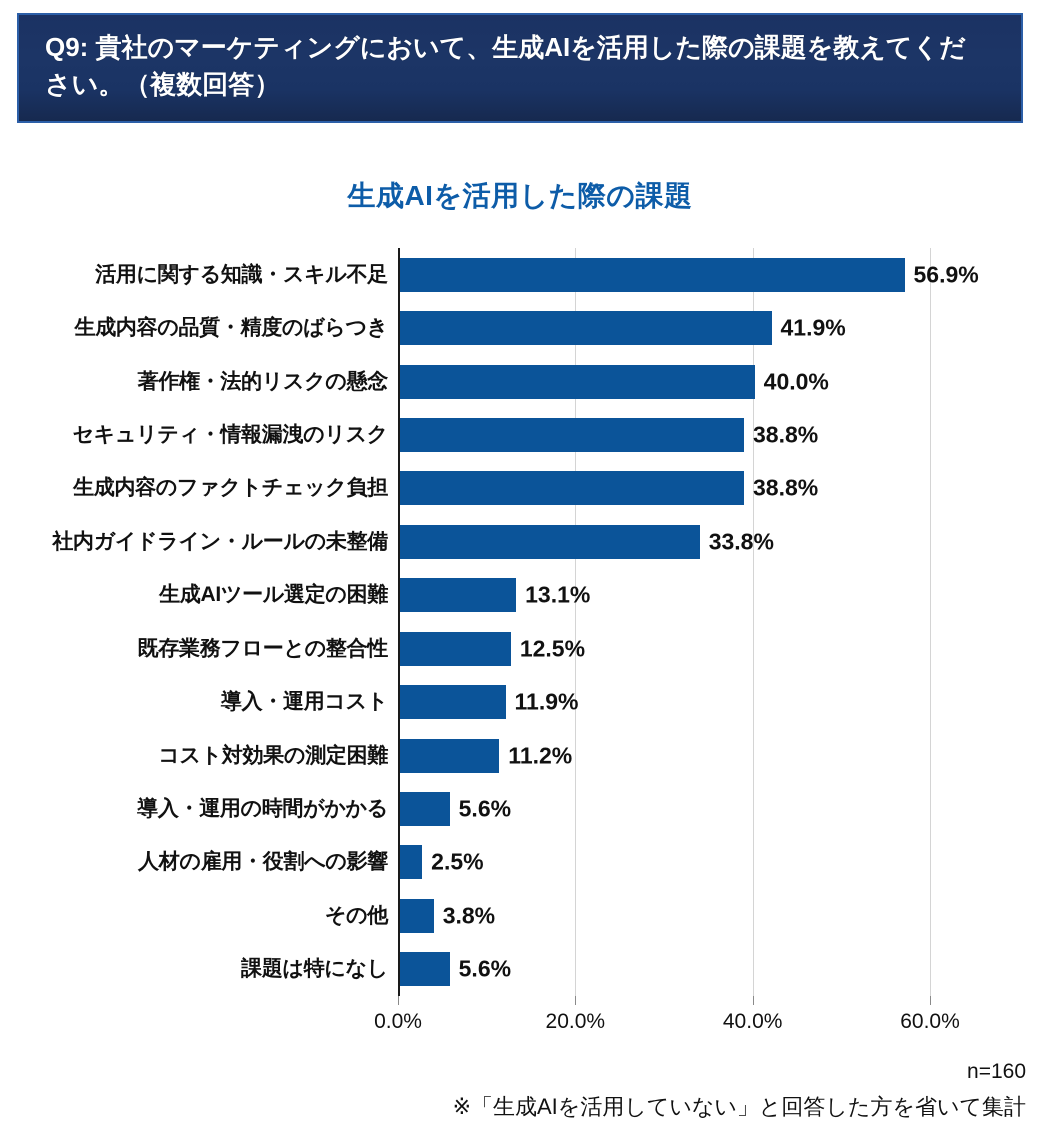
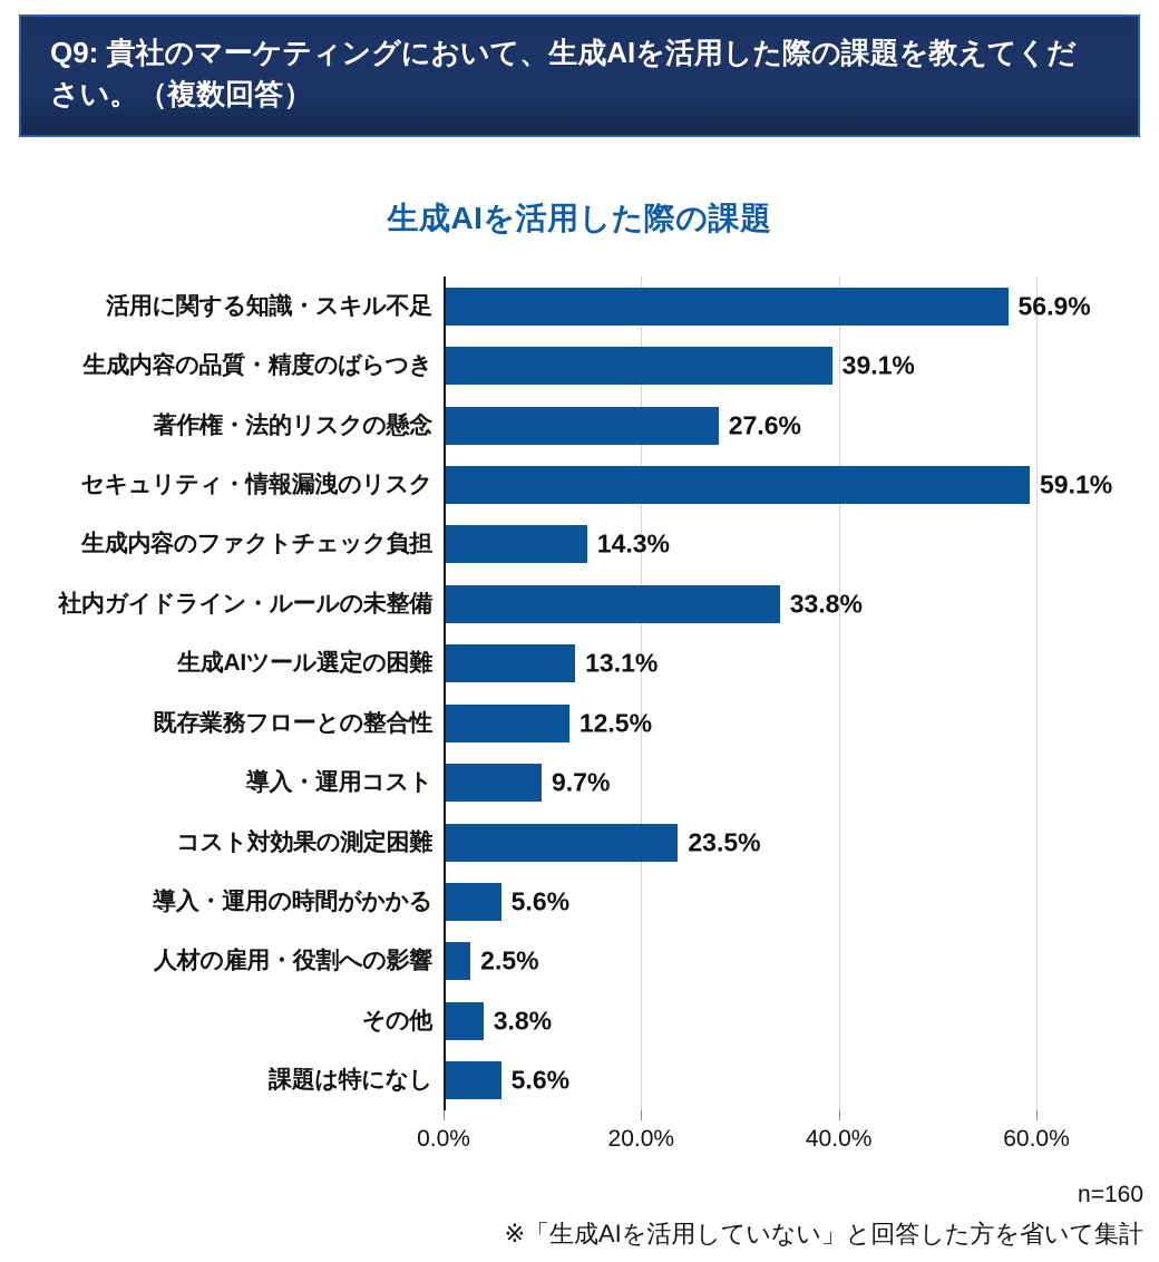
生成内容の品質・精度のばらつき: 41.9% -> 39.1%
著作権・法的リスクの懸念: 40.0% -> 27.6%
セキュリティ・情報漏洩のリスク: 38.8% -> 59.1%
生成内容のファクトチェック負担: 38.8% -> 14.3%
導入・運用コスト: 11.9% -> 9.7%
コスト対効果の測定困難: 11.2% -> 23.5%
